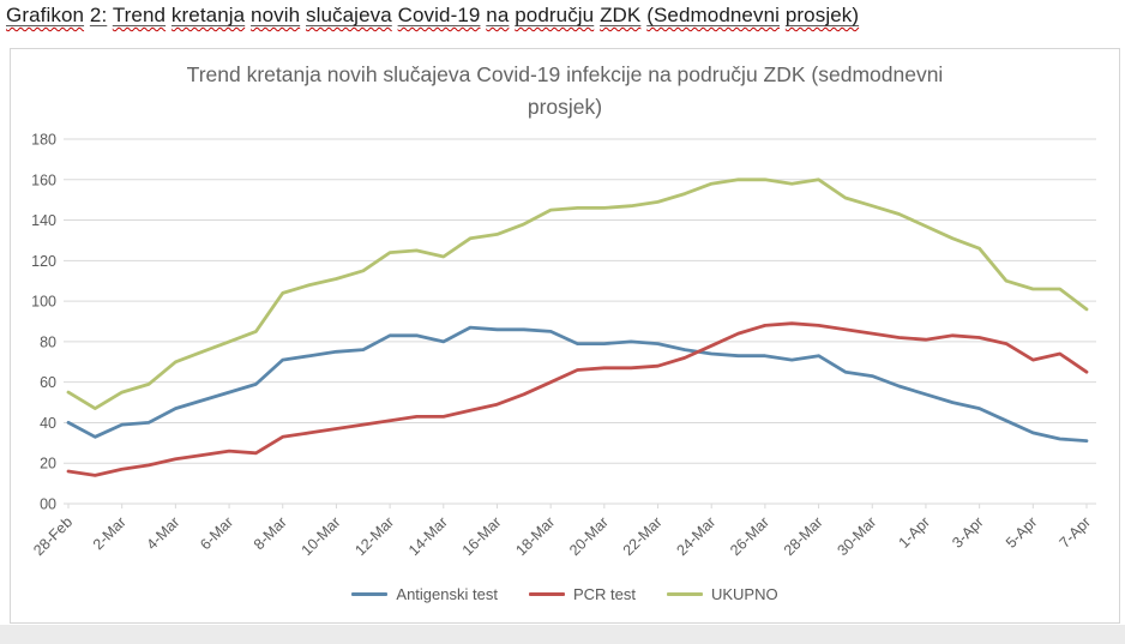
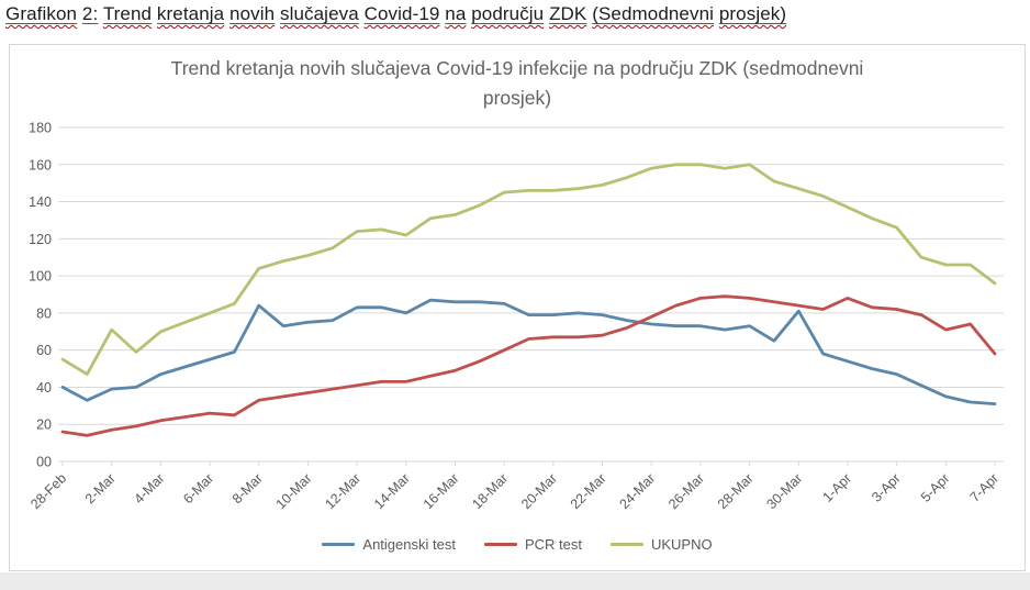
UKUPNO/2-Mar: 55 -> 71
Antigenski test/8-Mar: 71 -> 84
Antigenski test/30-Mar: 63 -> 81
PCR test/1-Apr: 81 -> 88
PCR test/7-Apr: 65 -> 58
